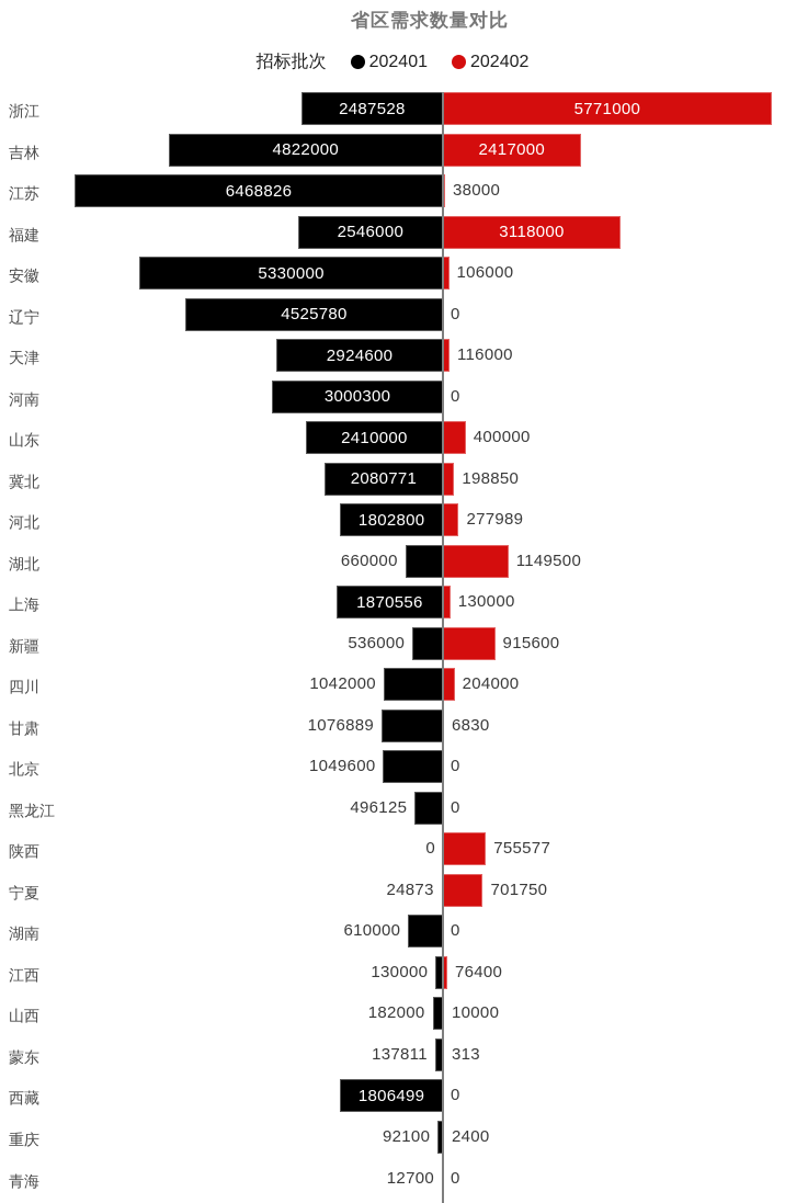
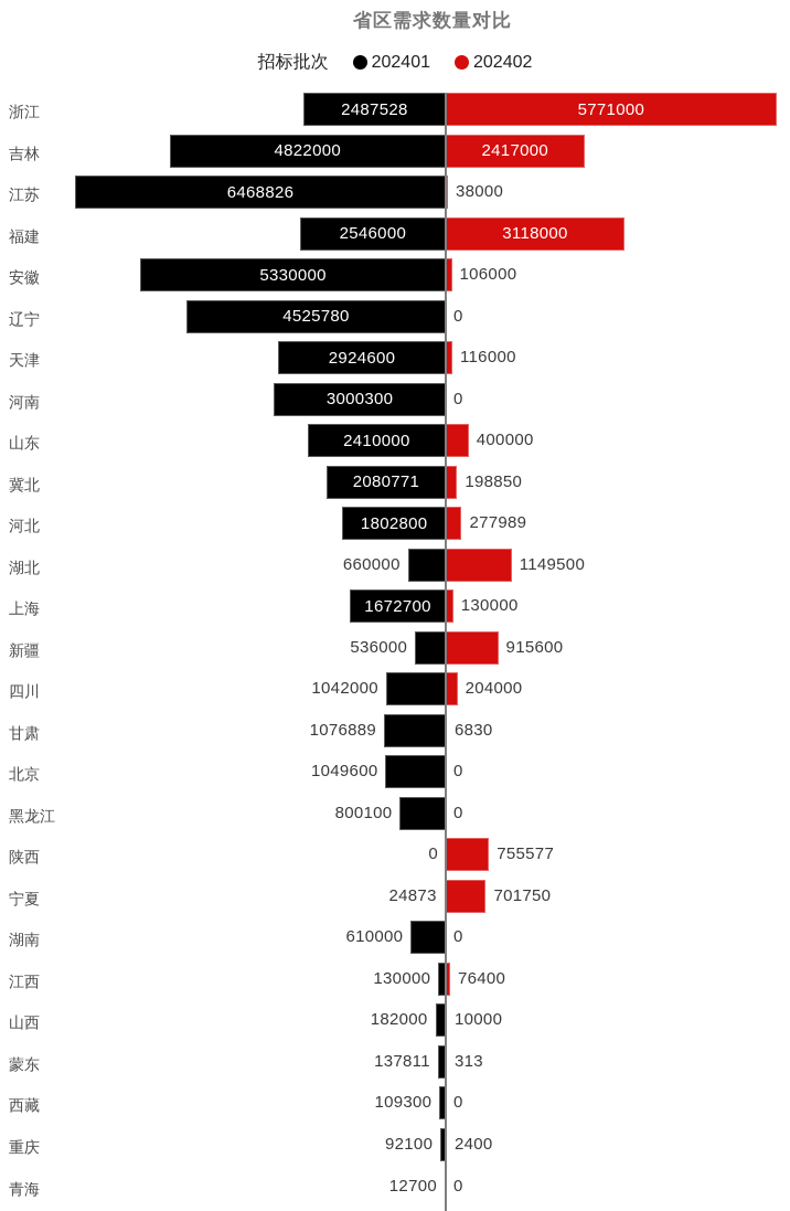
202401/上海: 1870556 -> 1672700
202401/黑龙江: 496125 -> 800100
202401/西藏: 1806499 -> 109300
